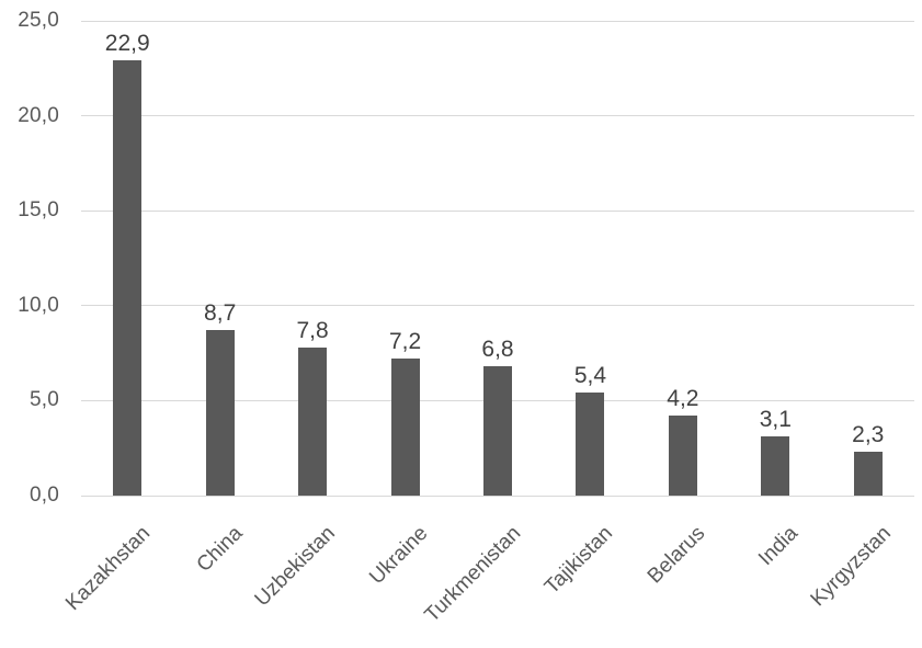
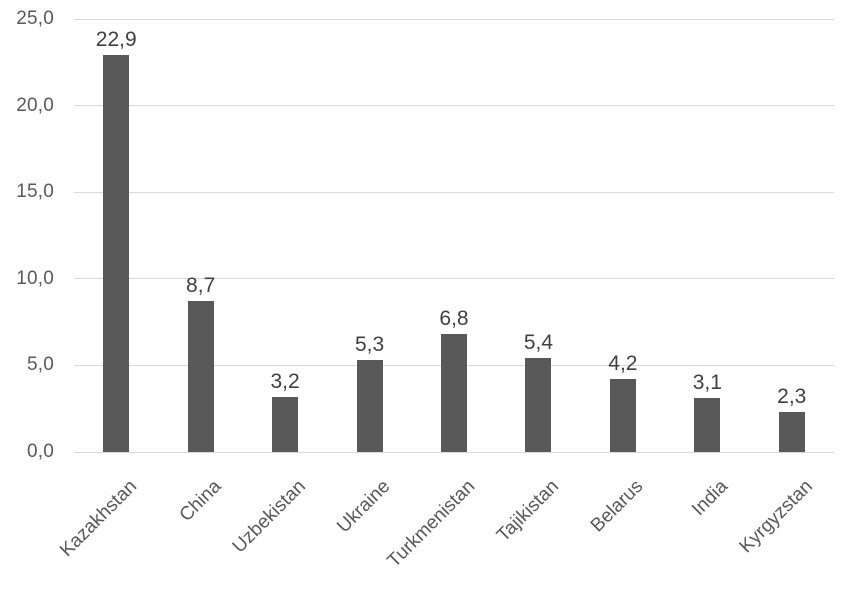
Uzbekistan: 7,8 -> 3,2
Ukraine: 7,2 -> 5,3
